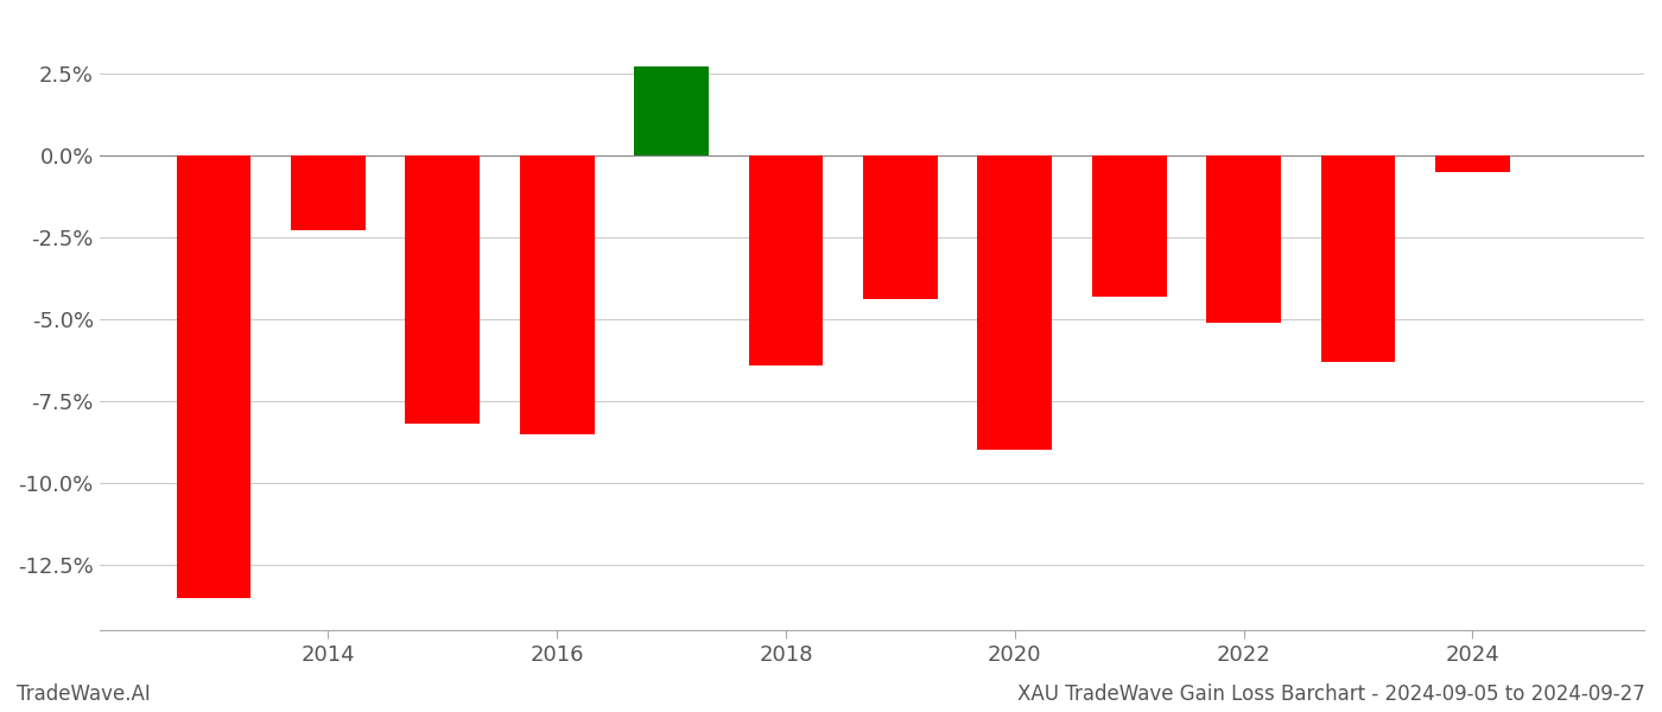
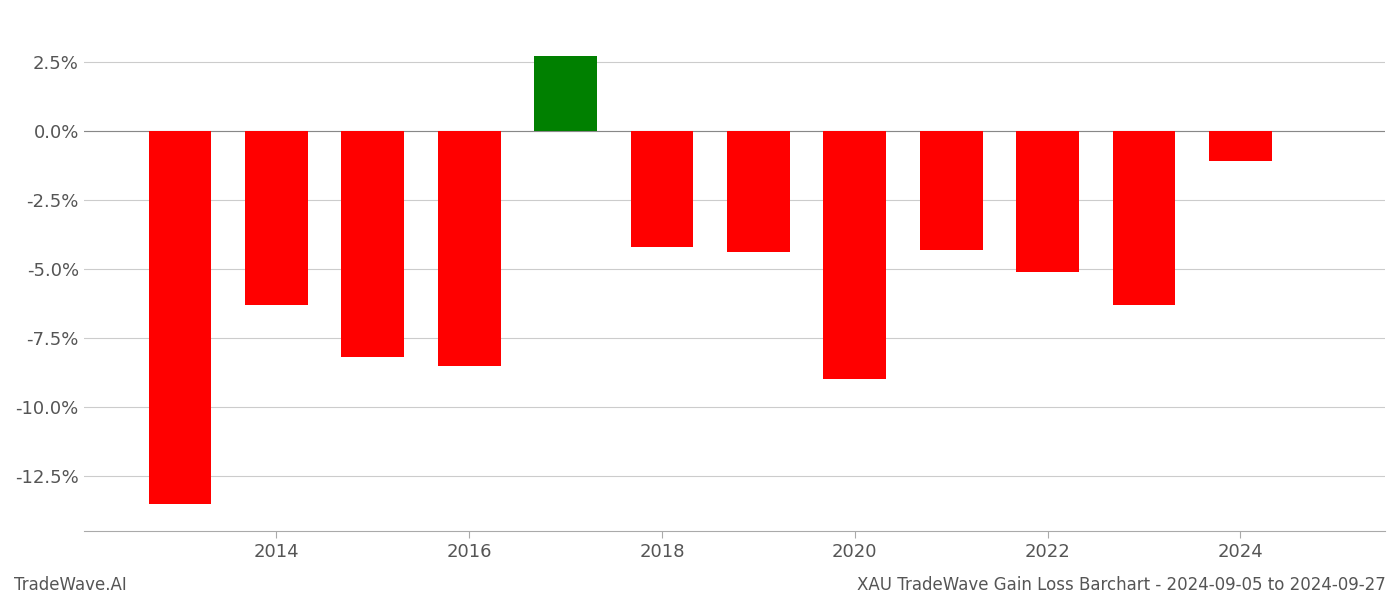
2014: -2.3% -> -6.3%
2018: -6.4% -> -4.2%
2024: -0.5% -> -1.1%
